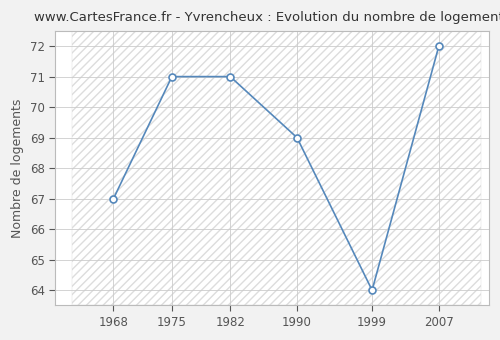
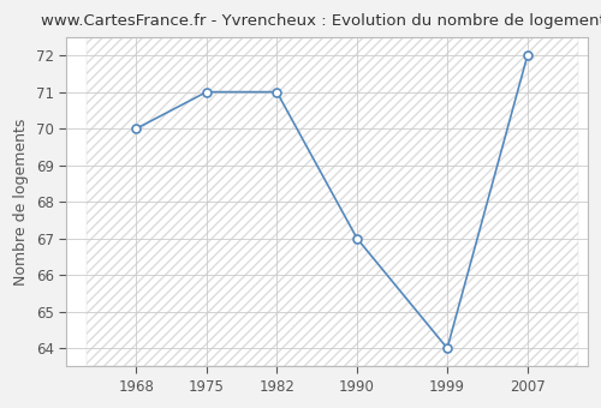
1968: 67 -> 70
1990: 69 -> 67
